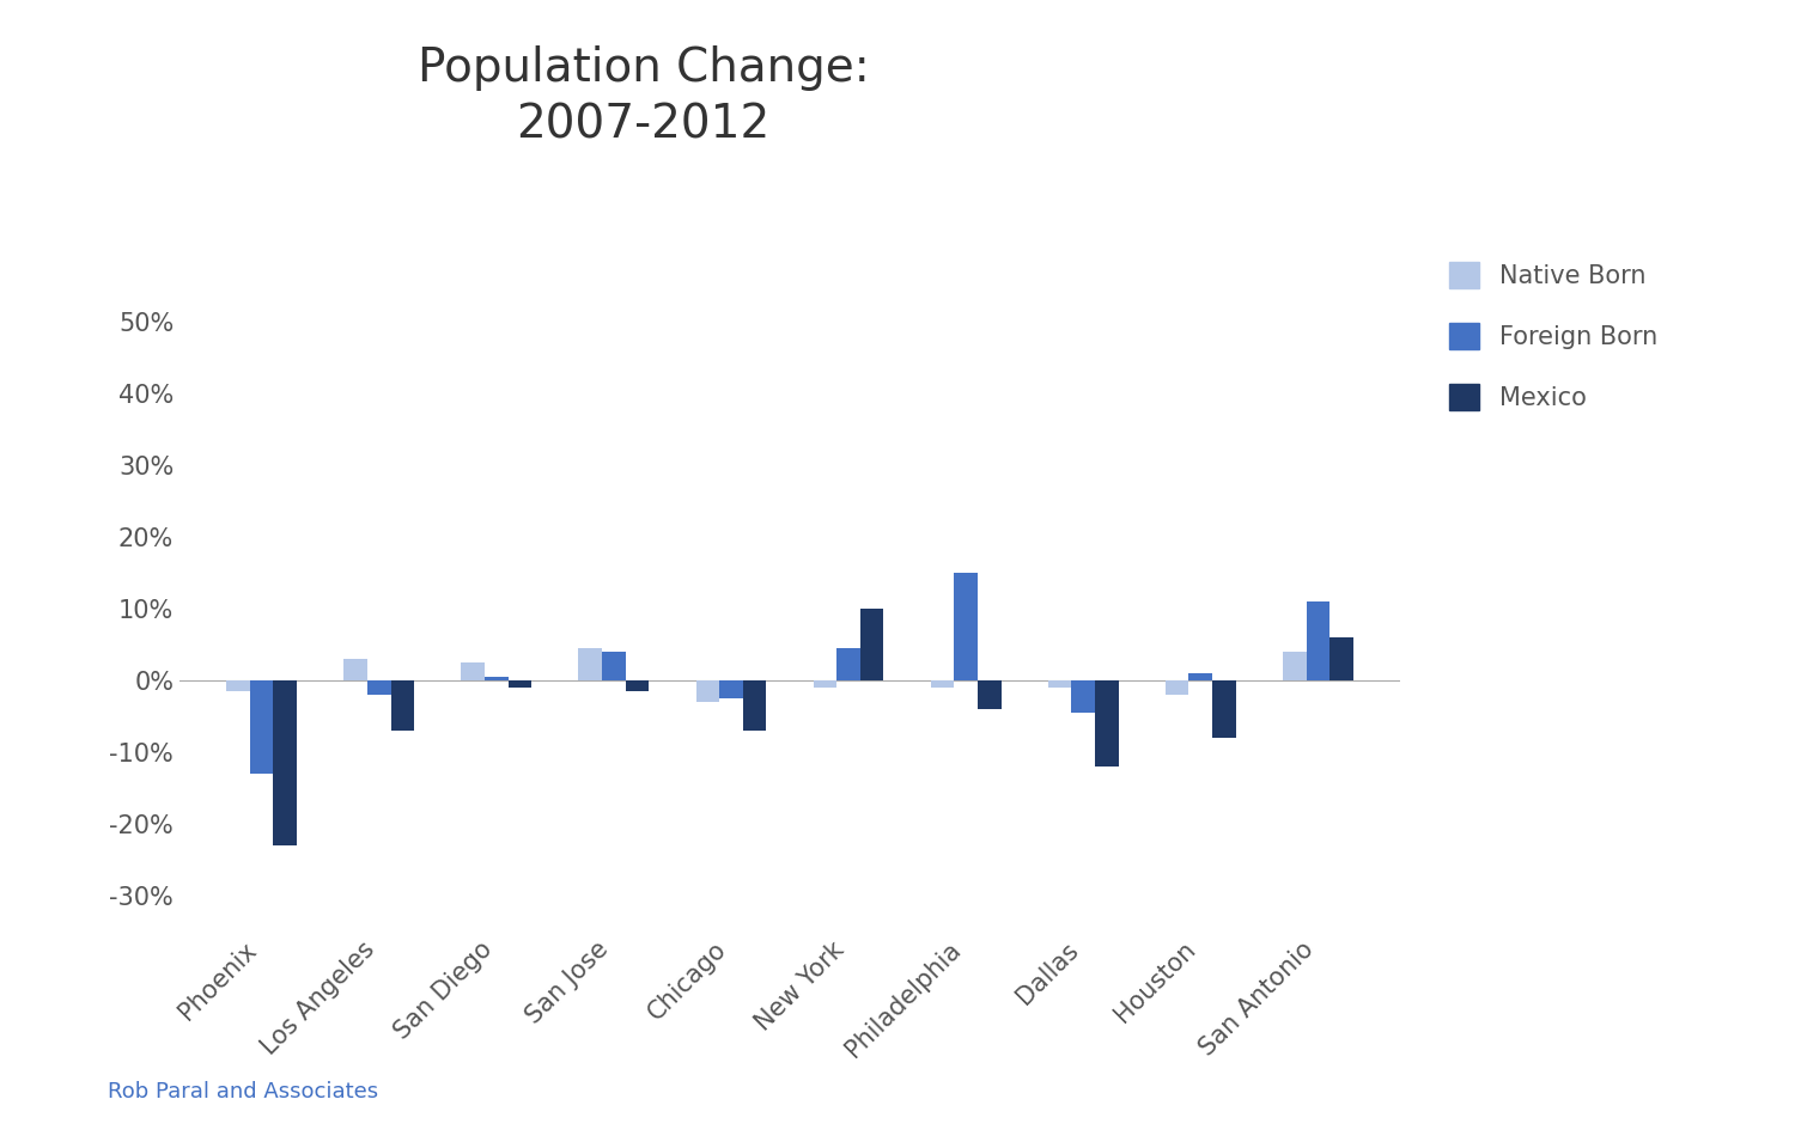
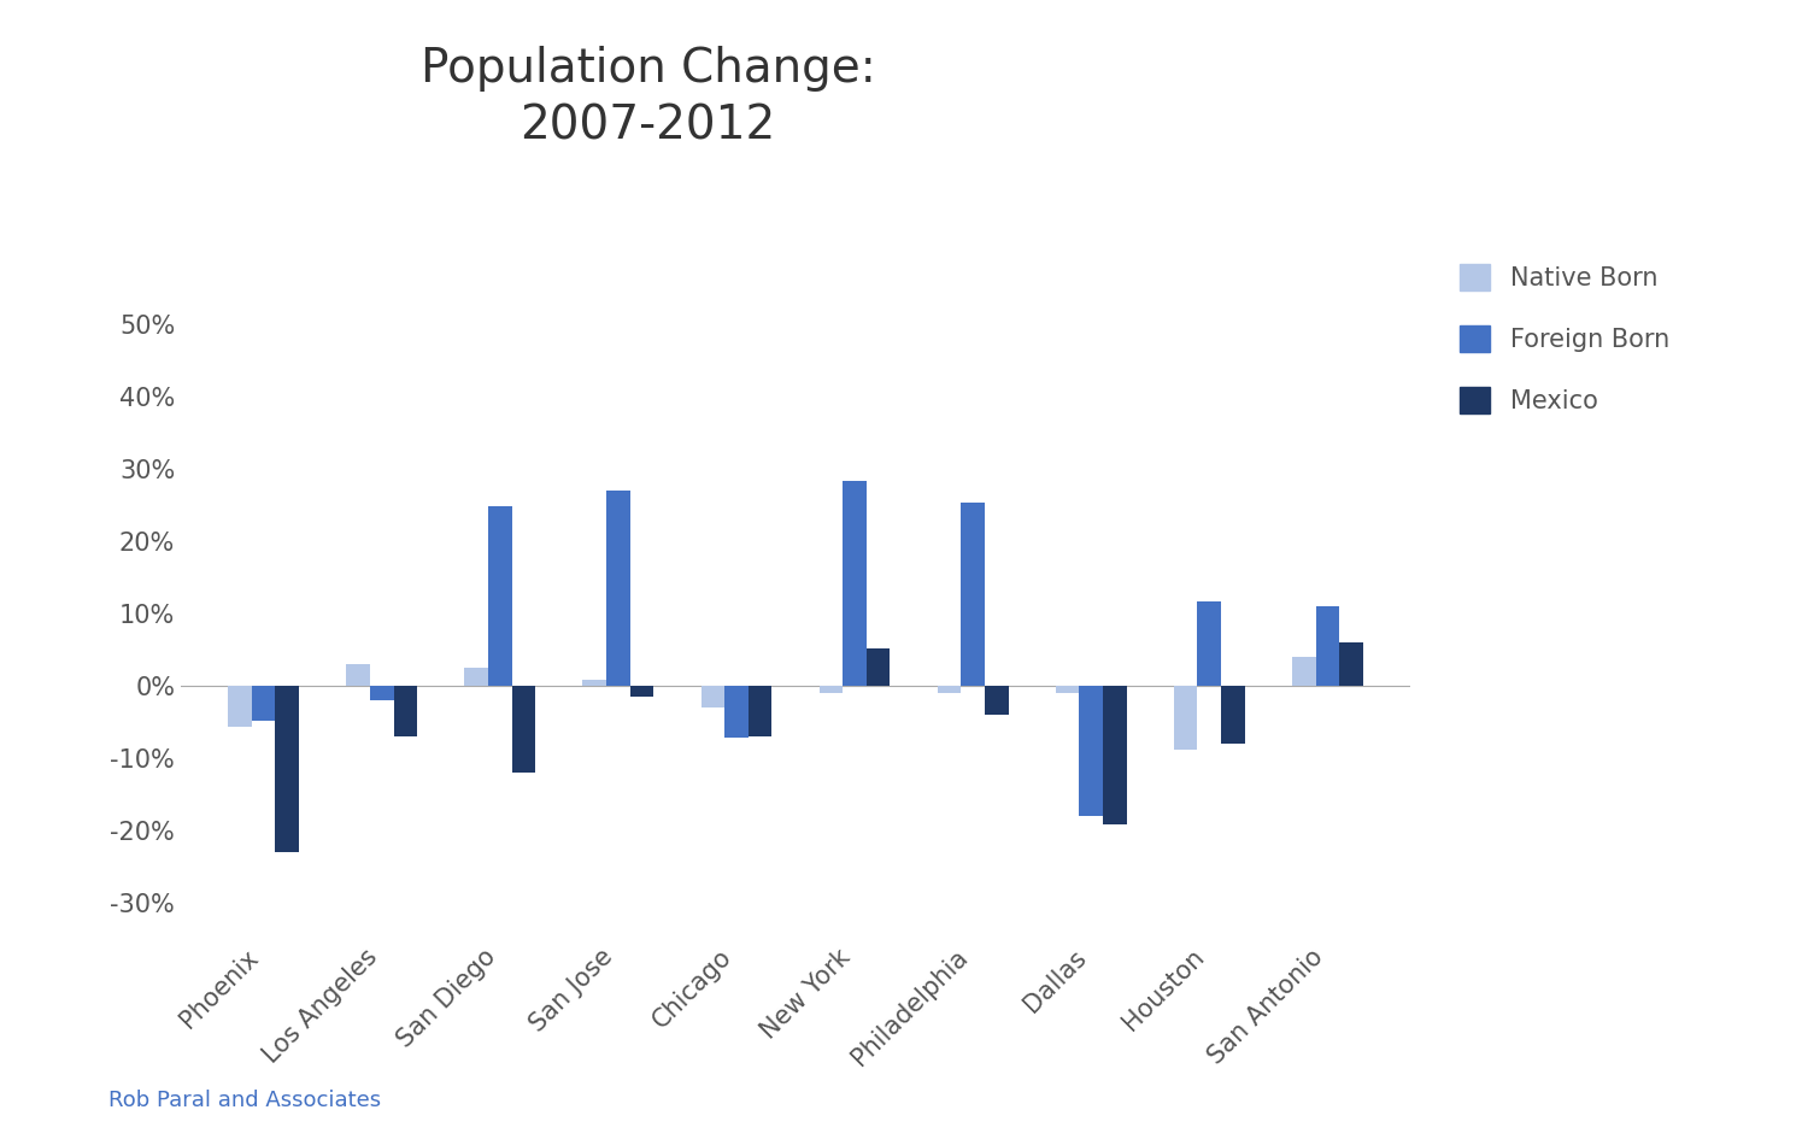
Native Born/Phoenix: -1.5% -> -5.6%
Foreign Born/Phoenix: -13.0% -> -4.8%
Foreign Born/San Diego: 0.5% -> 24.8%
Mexico/San Diego: -1.0% -> -12.0%
Native Born/San Jose: 4.5% -> 0.8%
Foreign Born/San Jose: 4.0% -> 27.0%
Foreign Born/Chicago: -2.5% -> -7.2%
Foreign Born/New York: 4.5% -> 28.4%
Mexico/New York: 10.0% -> 5.2%
Foreign Born/Philadelphia: 15.0% -> 25.4%
Foreign Born/Dallas: -4.5% -> -18.0%
Mexico/Dallas: -12.0% -> -19.2%
Native Born/Houston: -2.0% -> -8.8%
Foreign Born/Houston: 1.0% -> 11.6%
